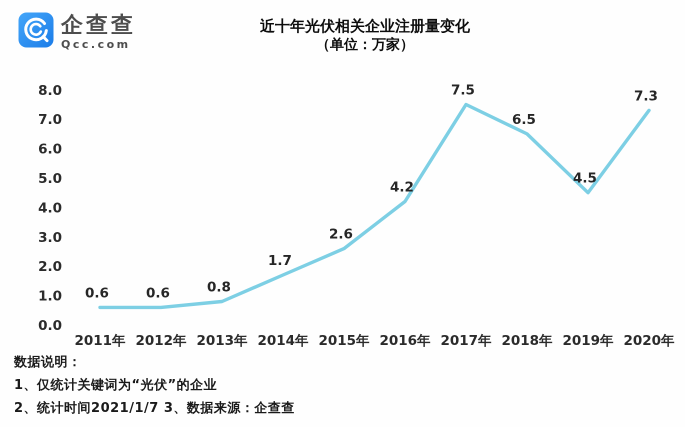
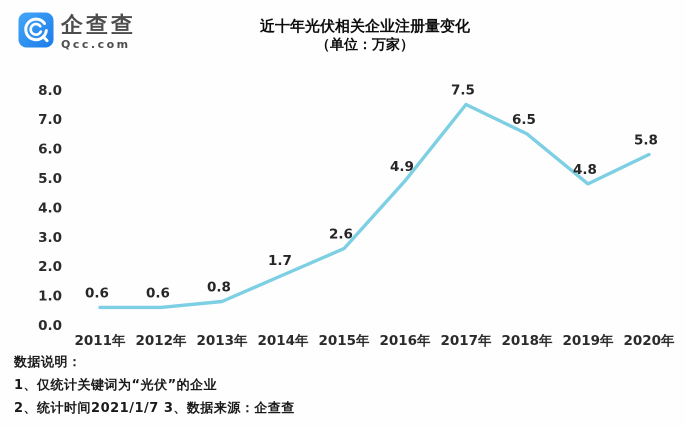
2016年: 4.2 -> 4.9
2019年: 4.5 -> 4.8
2020年: 7.3 -> 5.8
